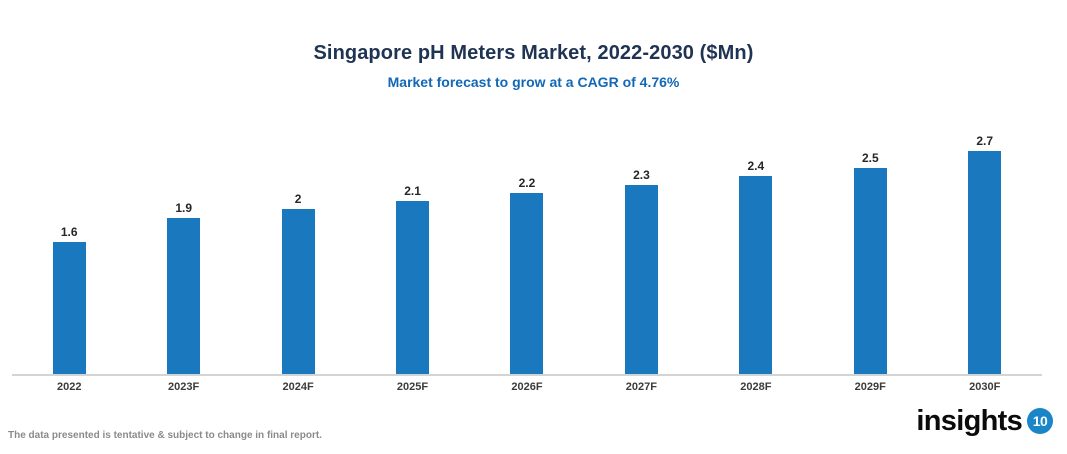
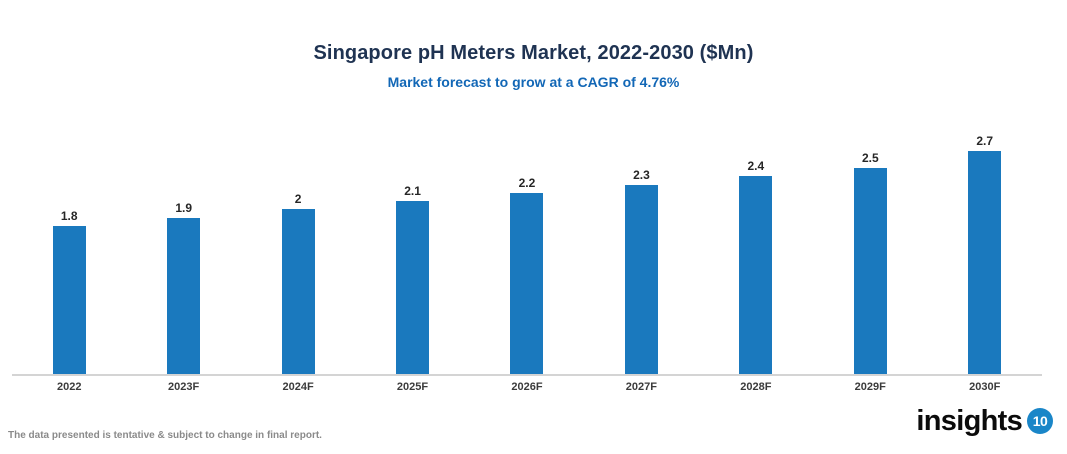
2022: 1.6 -> 1.8
